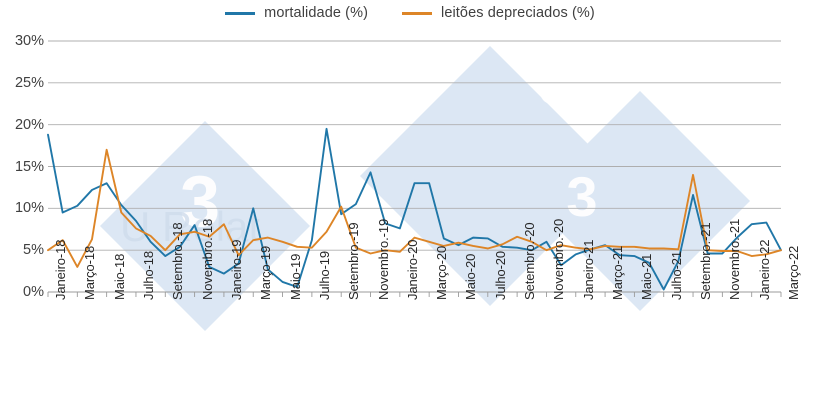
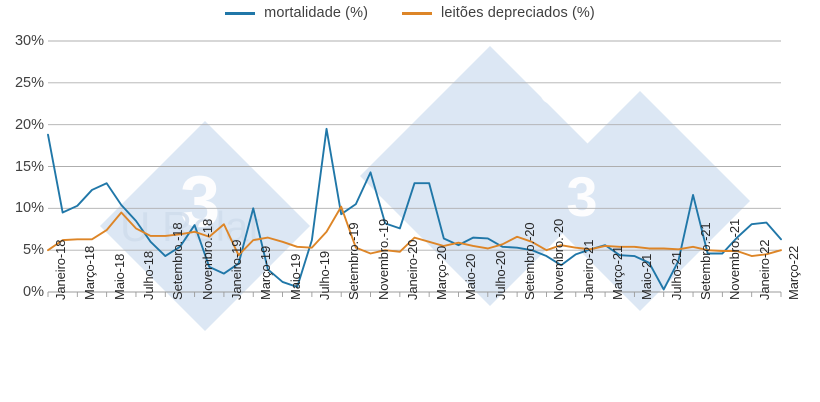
leitões depreciados (%)/Março-18: 3% -> 6%
leitões depreciados (%)/Maio-18: 17% -> 7%
leitões depreciados (%)/Setembro.-18: 5% -> 7%
mortalidade (%)/Novembro.-20: 6% -> 4%
leitões depreciados (%)/Setembro.-21: 14% -> 5%
mortalidade (%)/Março-22: 5% -> 6%
